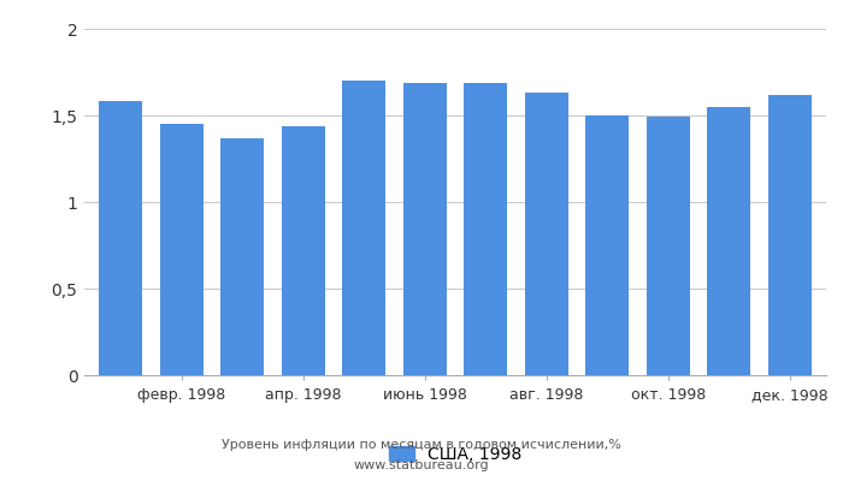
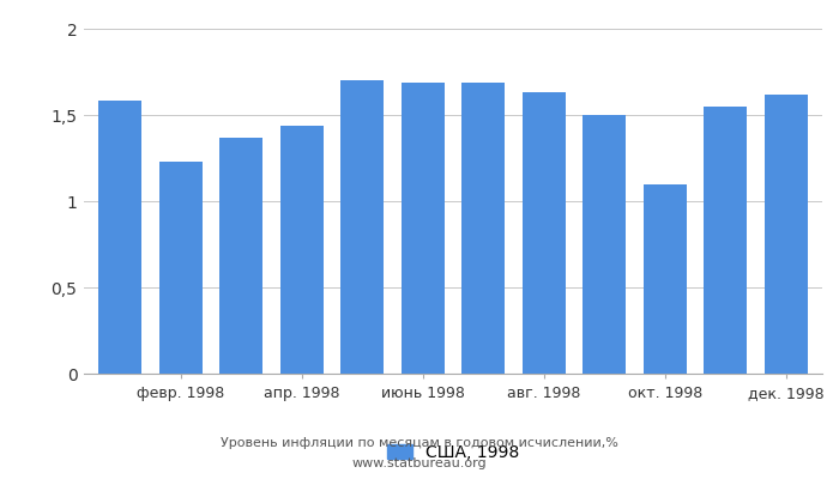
февр. 1998: 1,45 -> 1,23
окт. 1998: 1,49 -> 1,10
